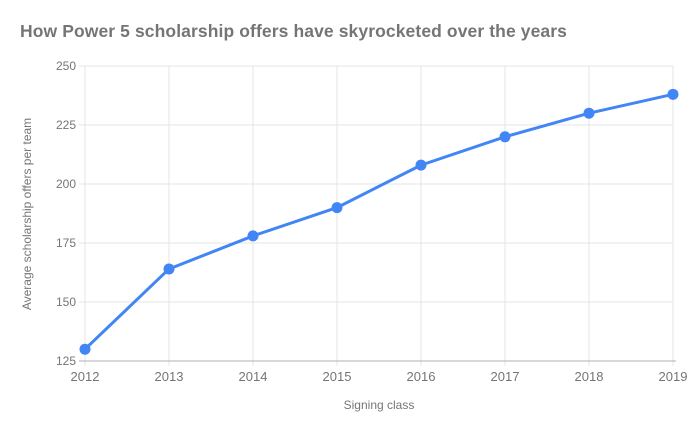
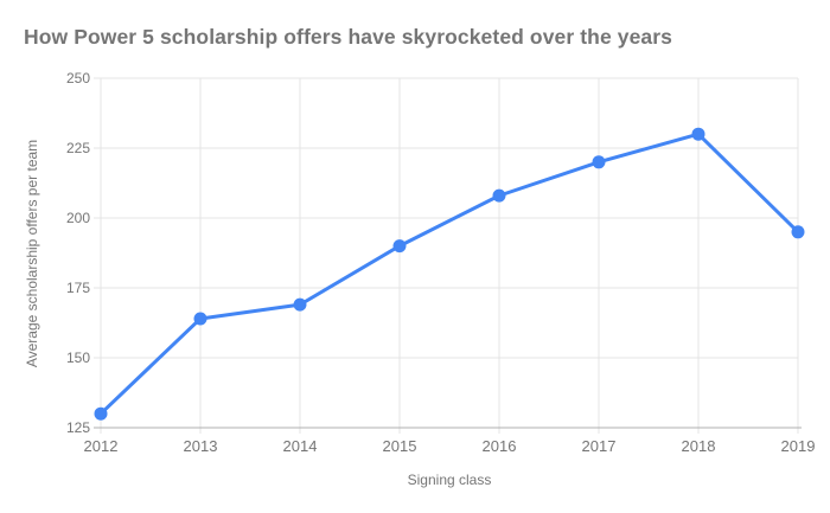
2014: 178 -> 169
2019: 238 -> 195
